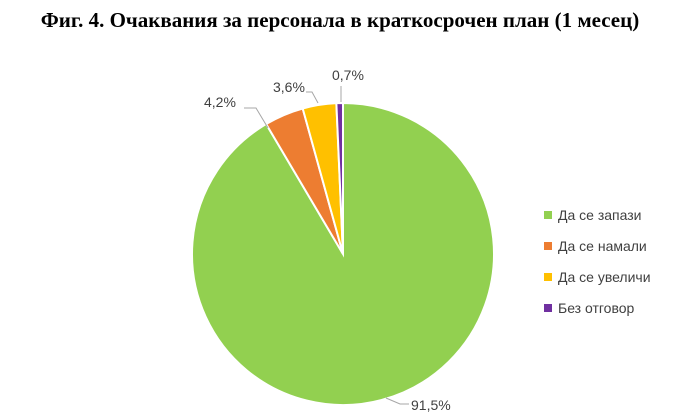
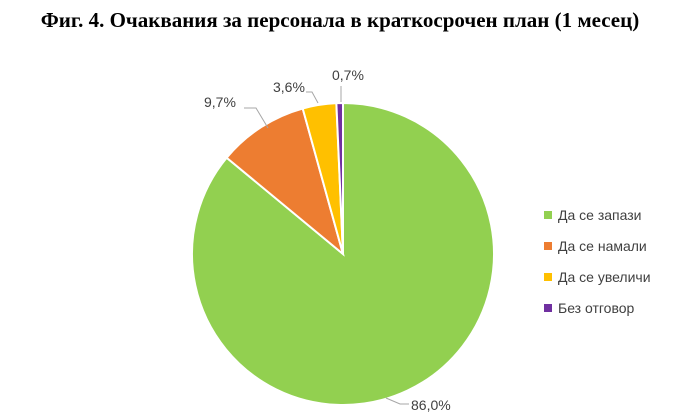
Да се запази: 91,5% -> 86,0%
Да се намали: 4,2% -> 9,7%
